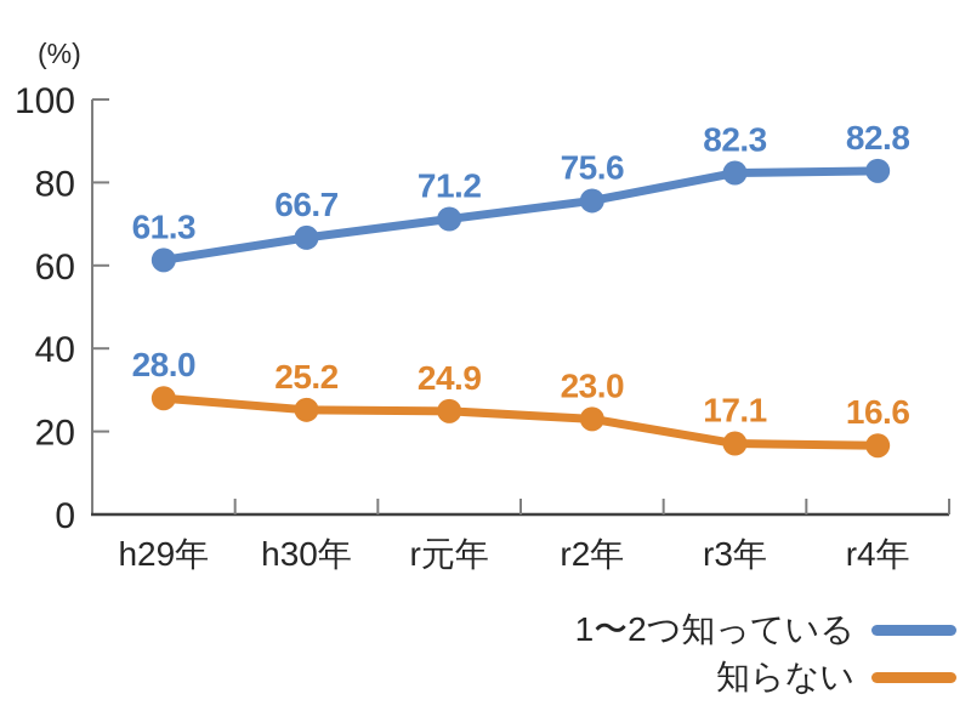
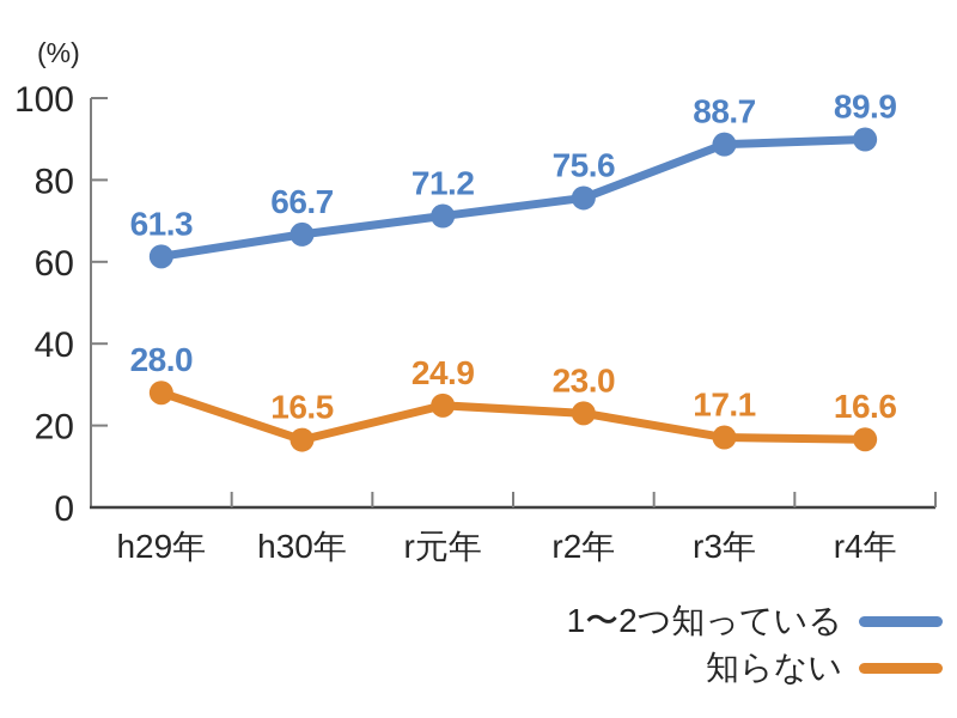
知らない/h30年: 25.2 -> 16.5
1〜2つ知っている/r3年: 82.3 -> 88.7
1〜2つ知っている/r4年: 82.8 -> 89.9
